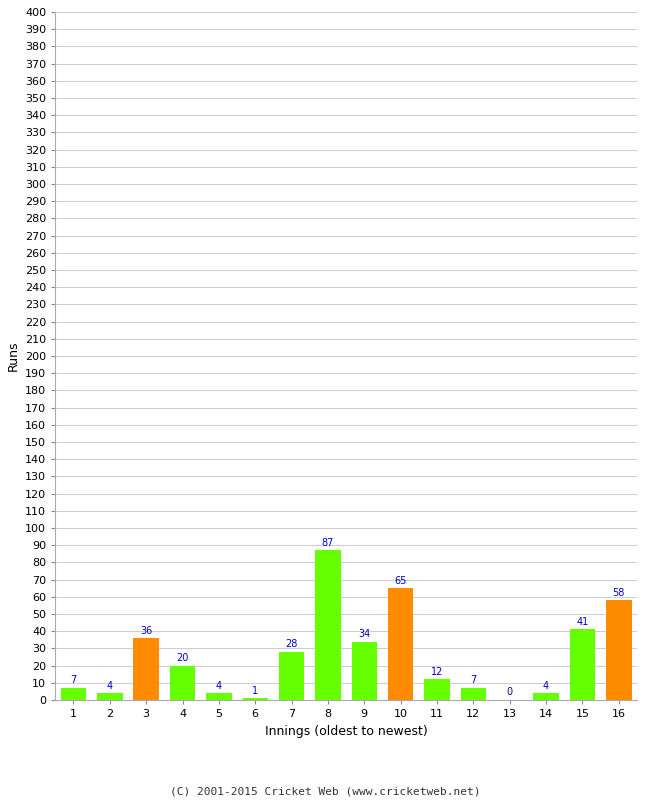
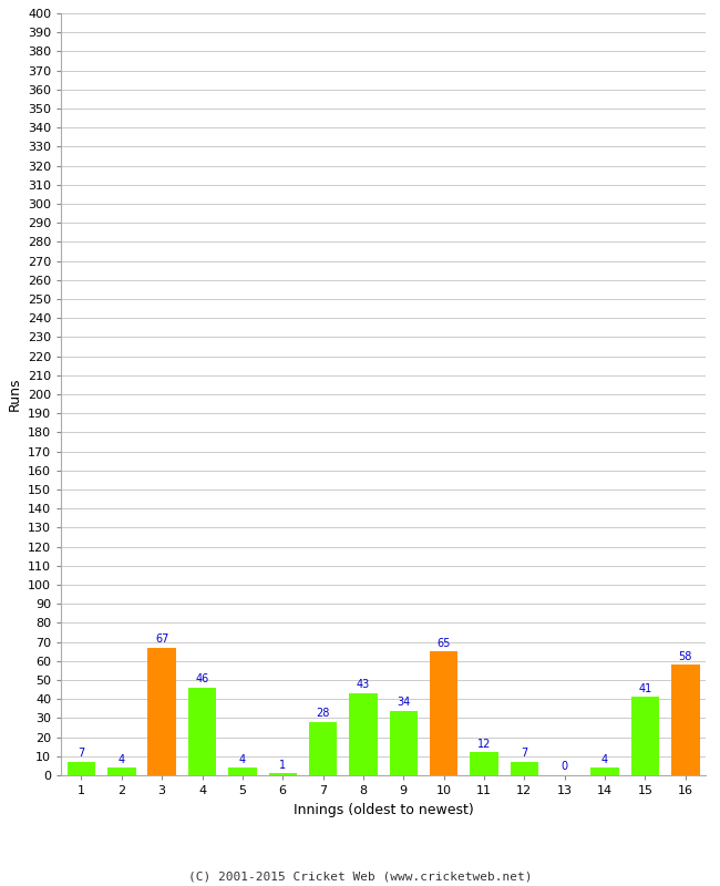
3: 36 -> 67
4: 20 -> 46
8: 87 -> 43
